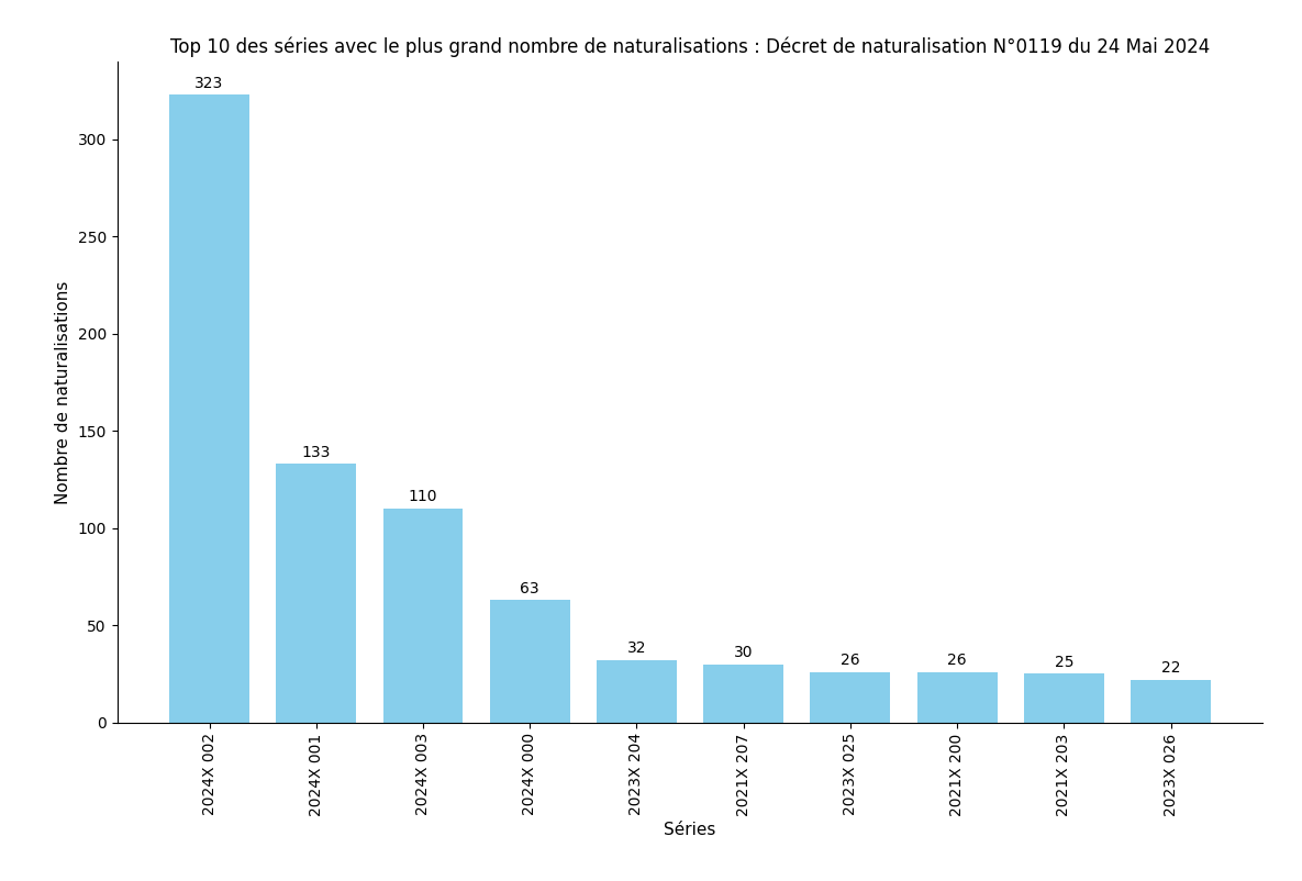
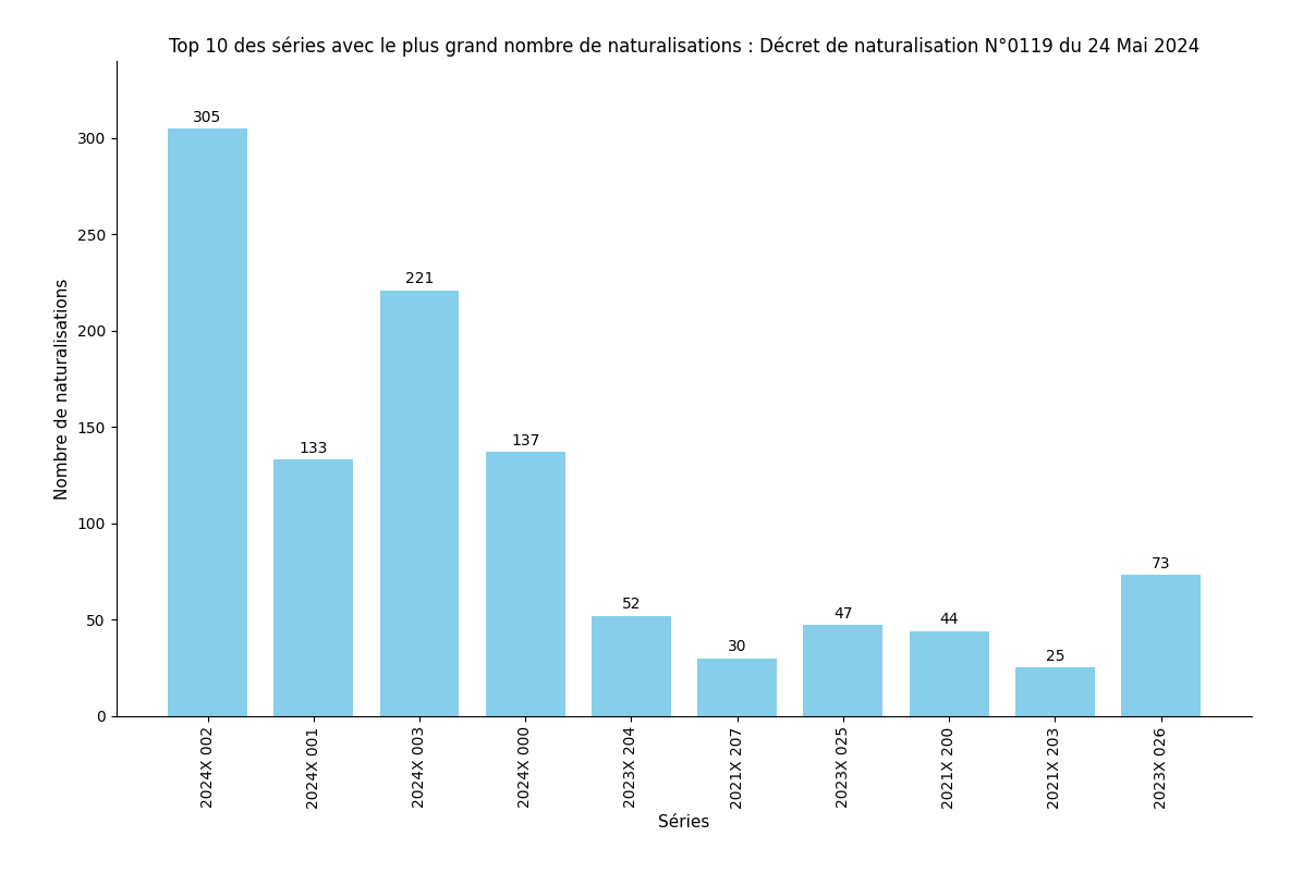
2024X 002: 323 -> 305
2024X 003: 110 -> 221
2024X 000: 63 -> 137
2023X 204: 32 -> 52
2023X 025: 26 -> 47
2021X 200: 26 -> 44
2023X 026: 22 -> 73
